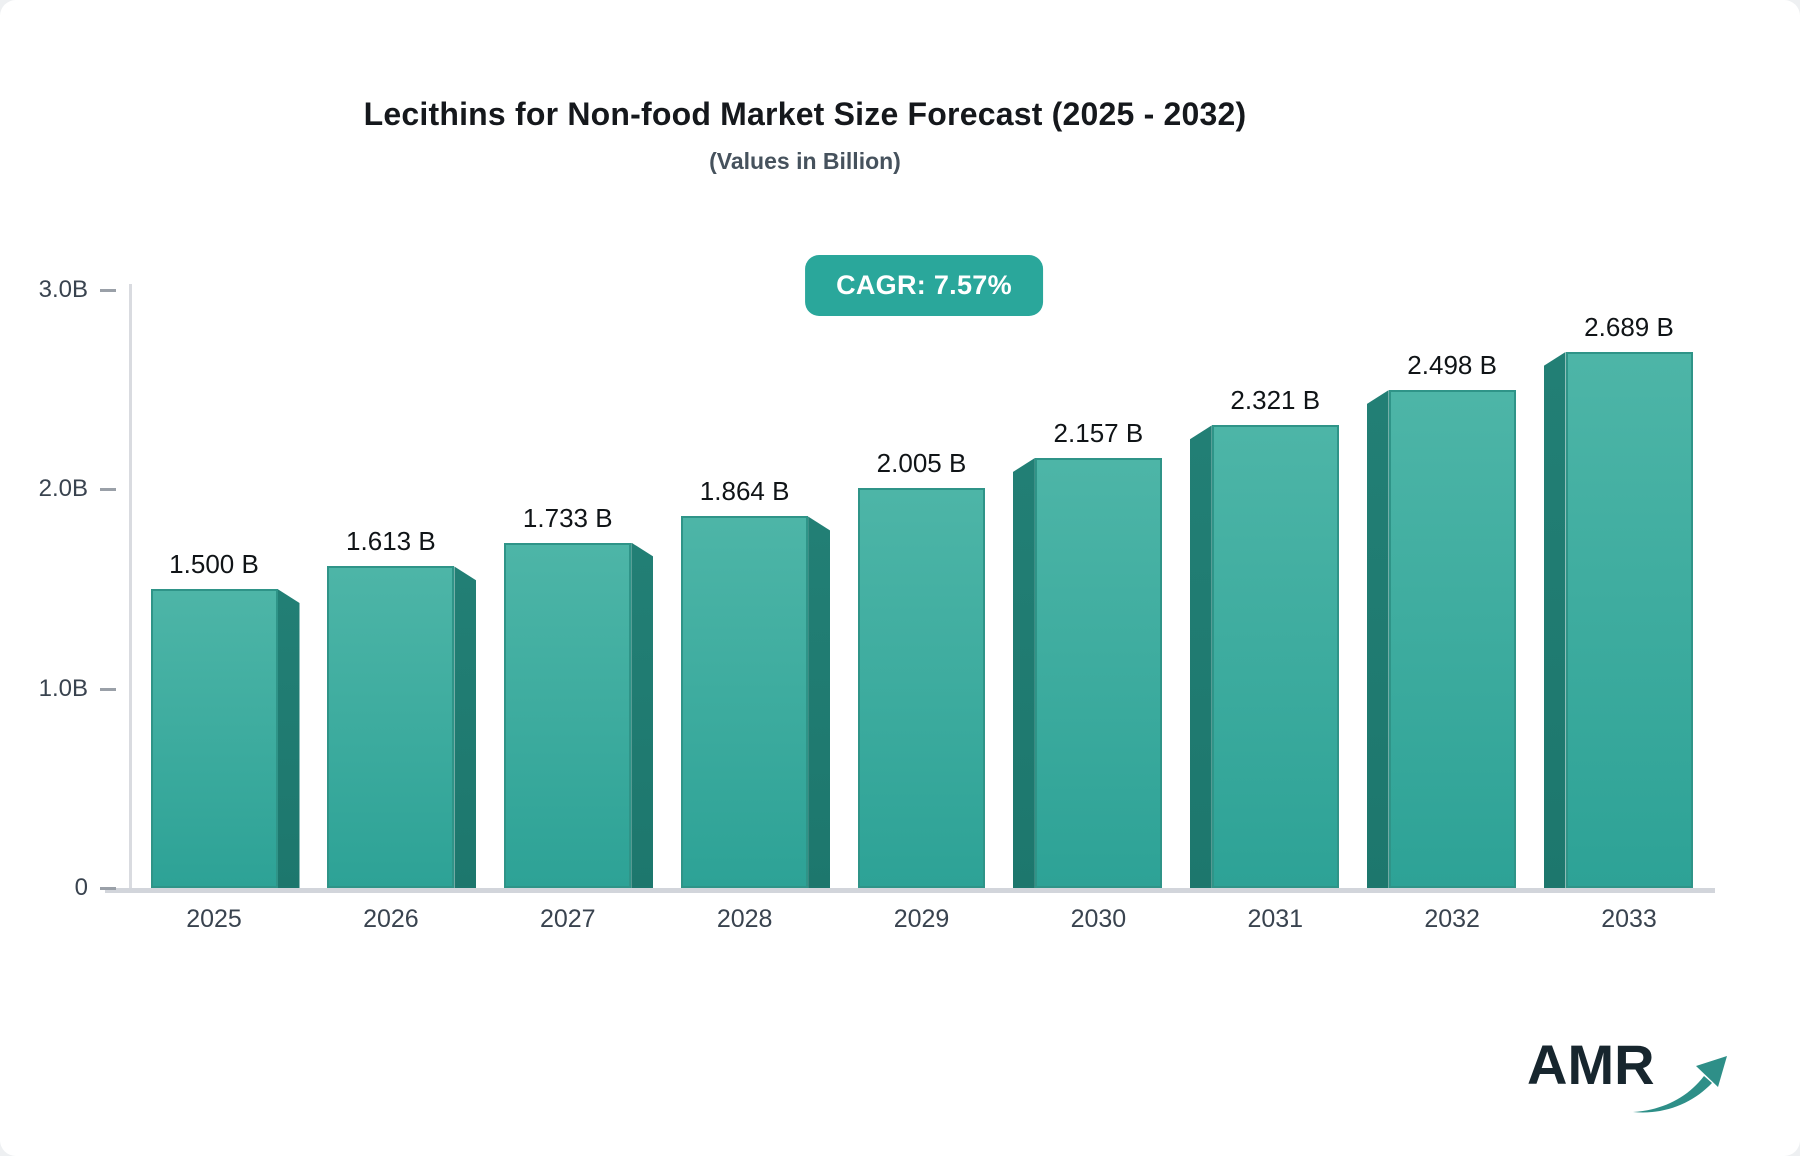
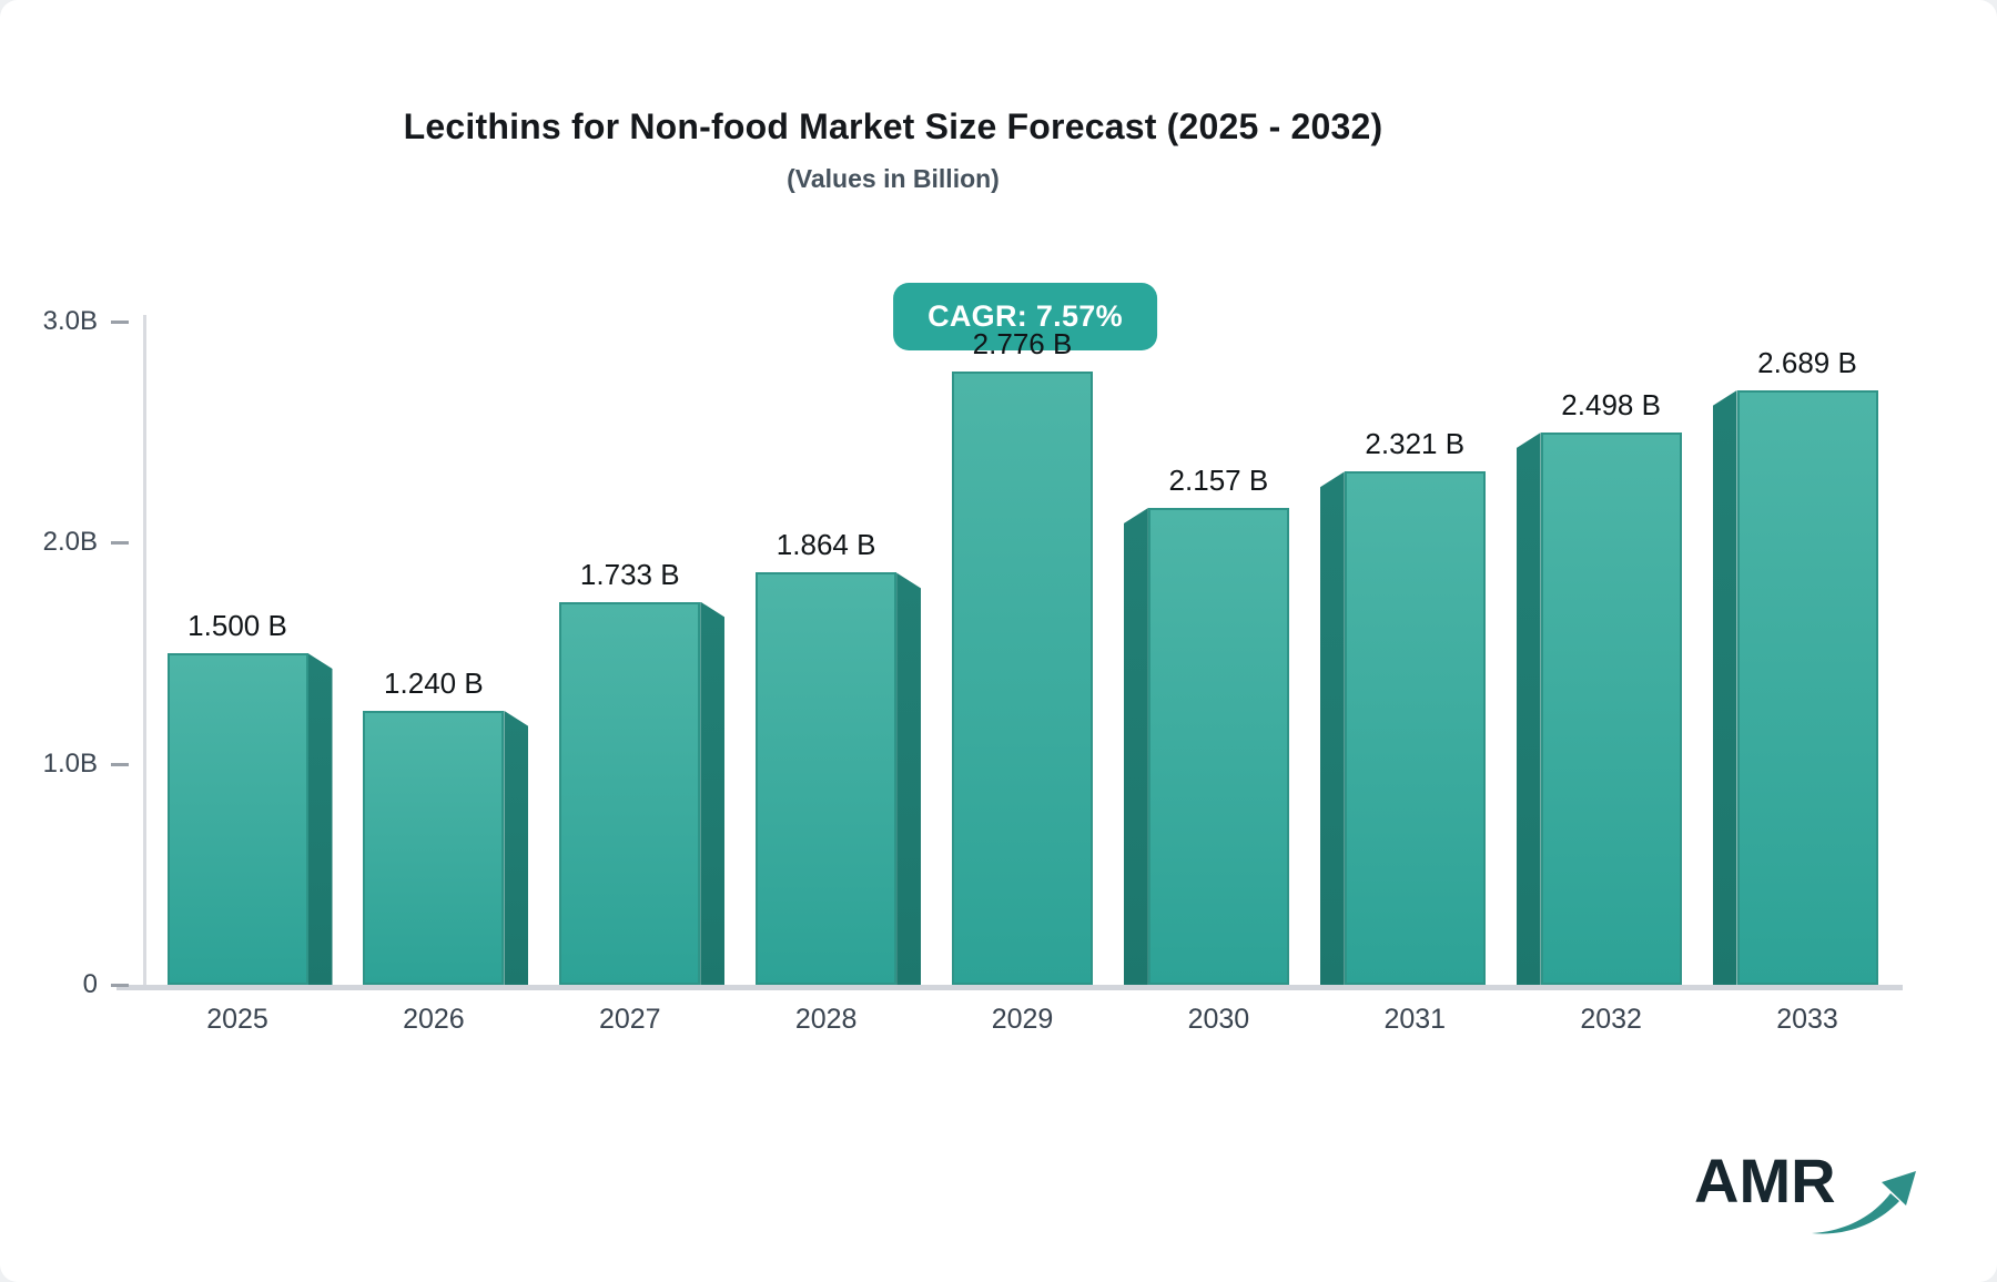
2026: 1.613 -> 1.240
2029: 2.005 -> 2.776
